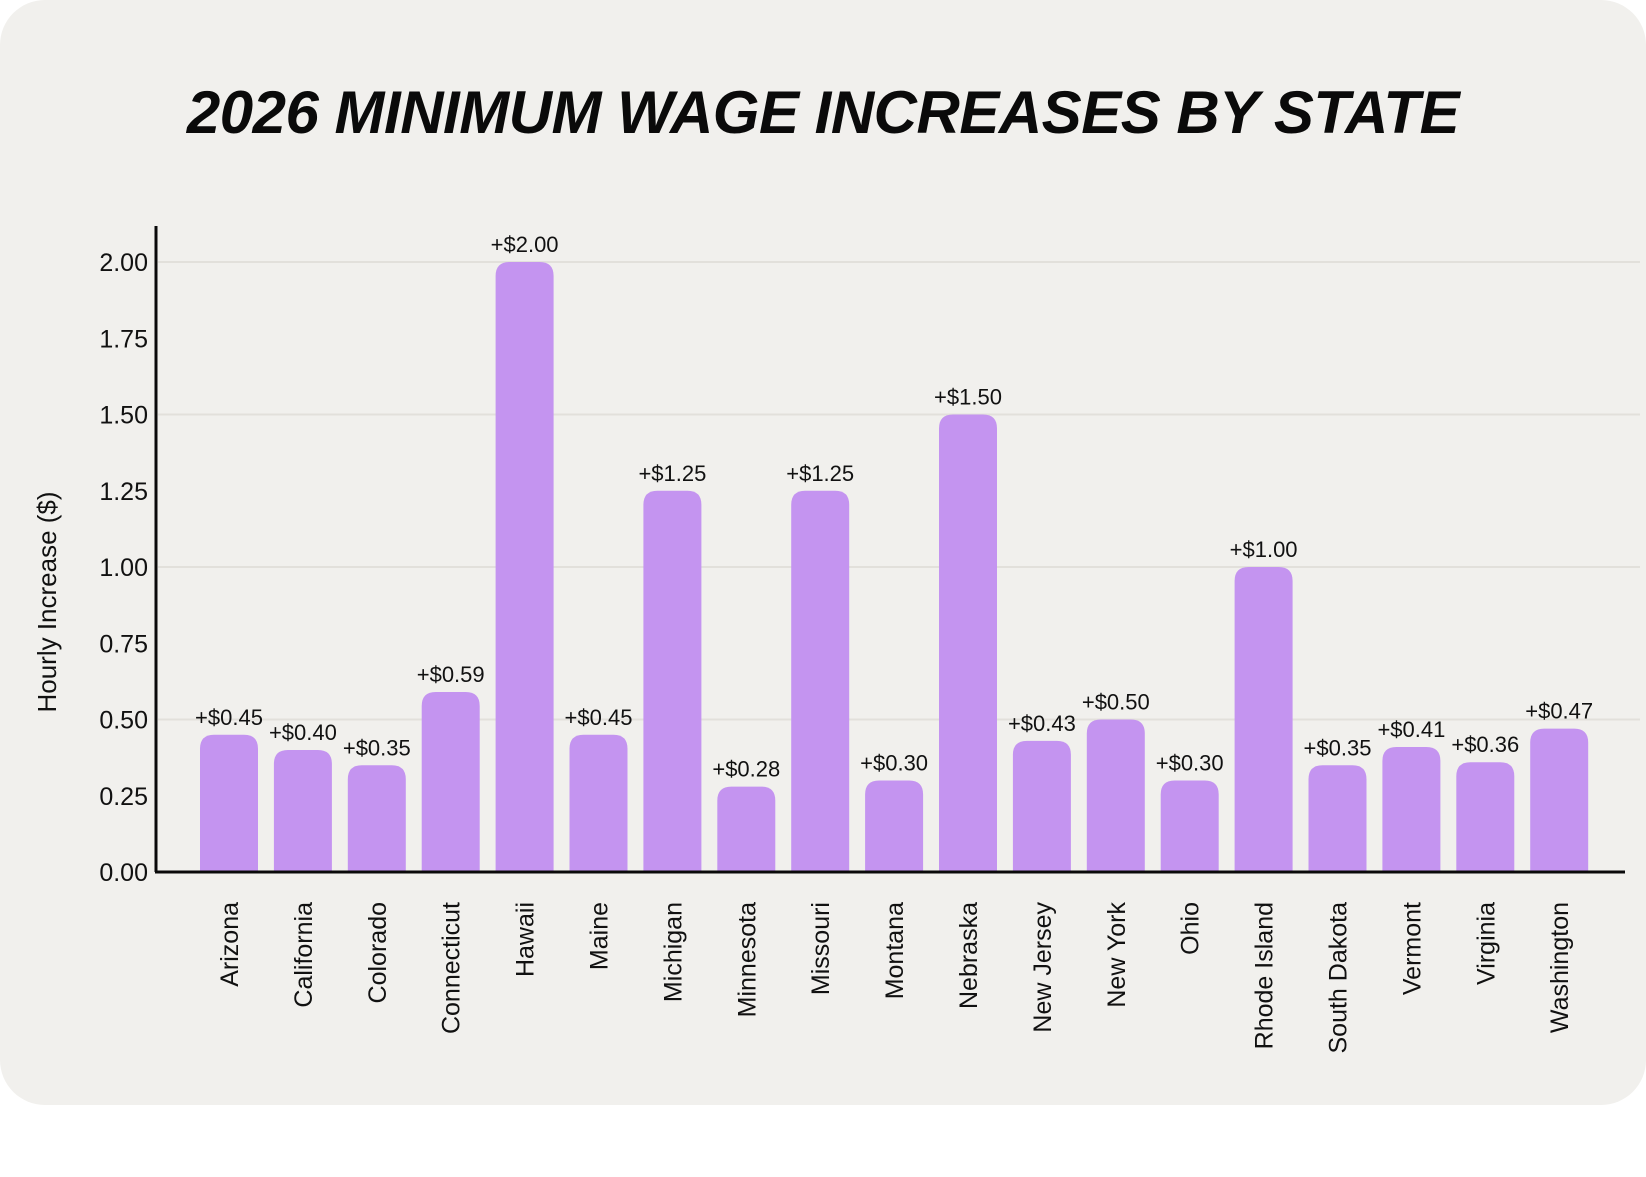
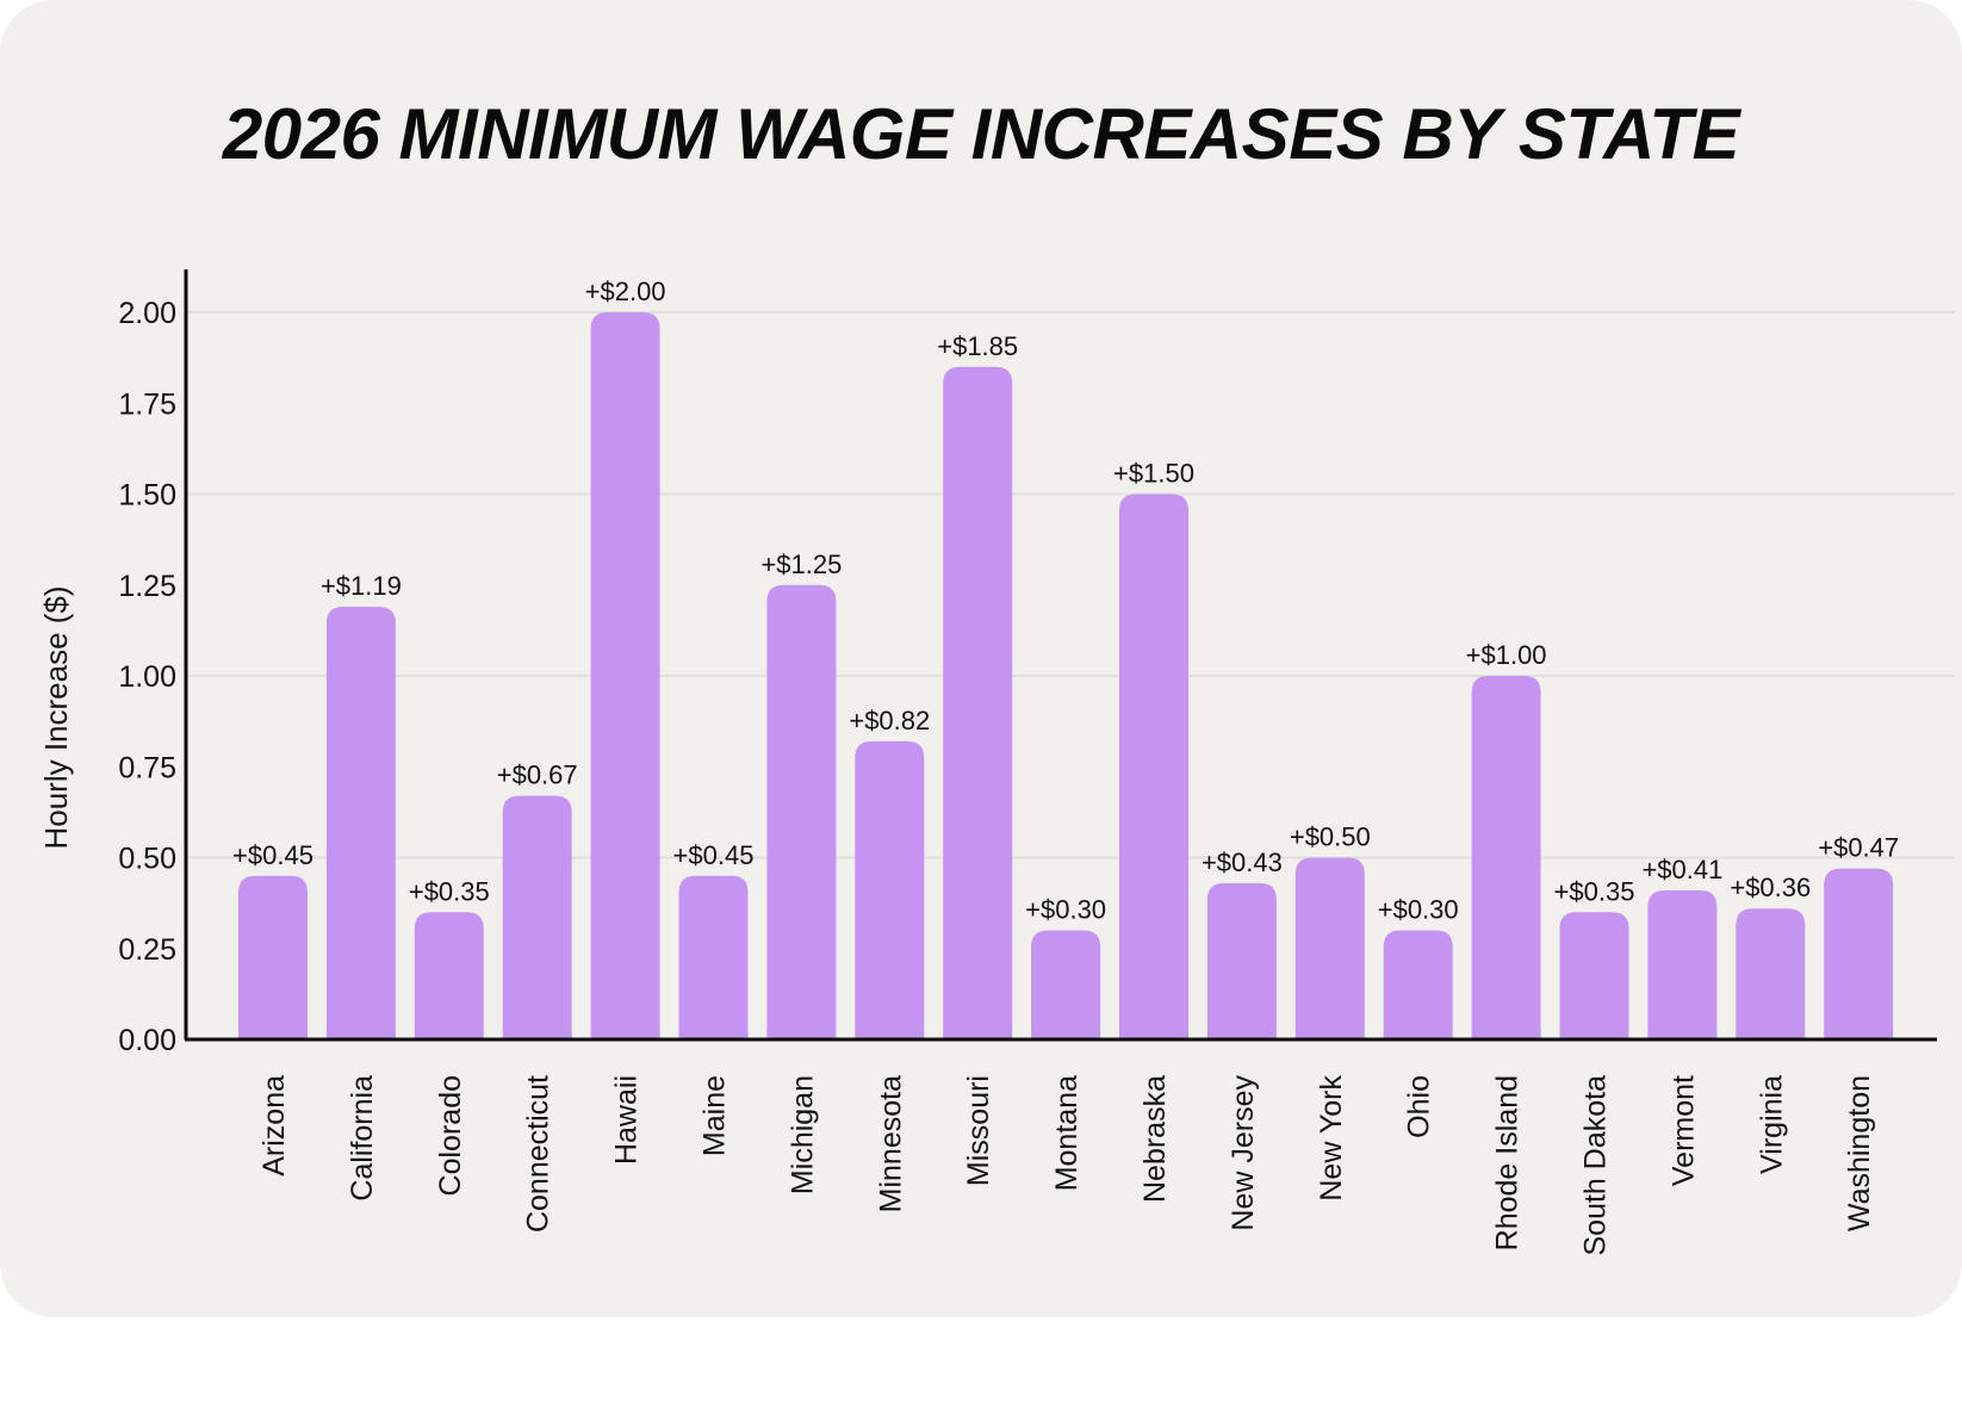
California: +$0.40 -> +$1.19
Connecticut: +$0.59 -> +$0.67
Minnesota: +$0.28 -> +$0.82
Missouri: +$1.25 -> +$1.85
